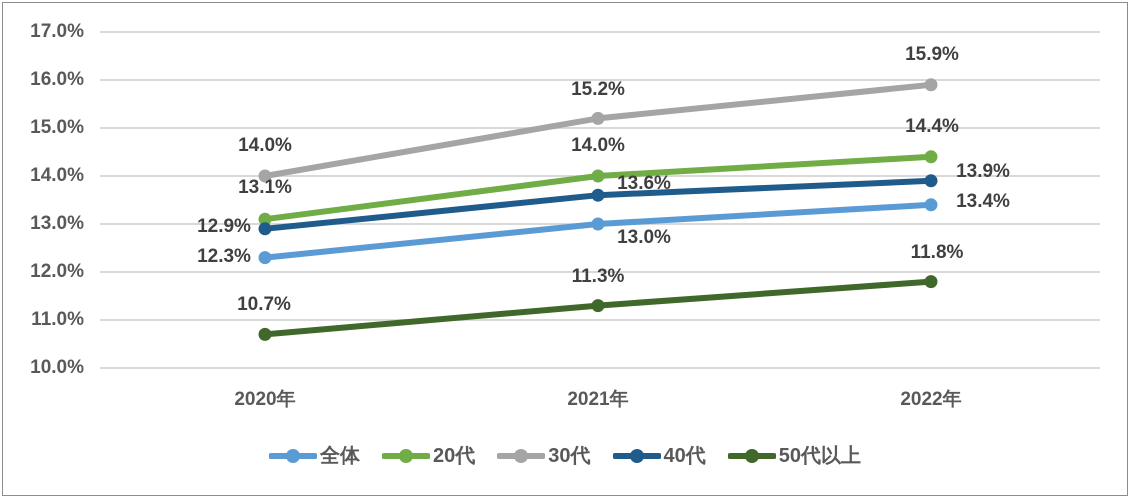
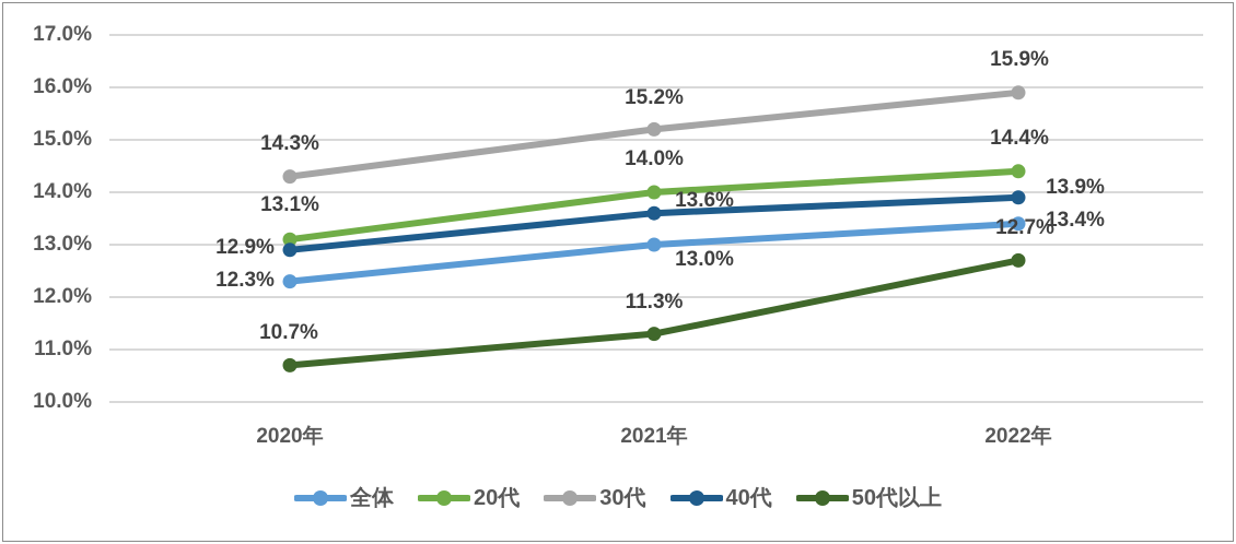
30代/2020年: 14.0% -> 14.3%
50代以上/2022年: 11.8% -> 12.7%
